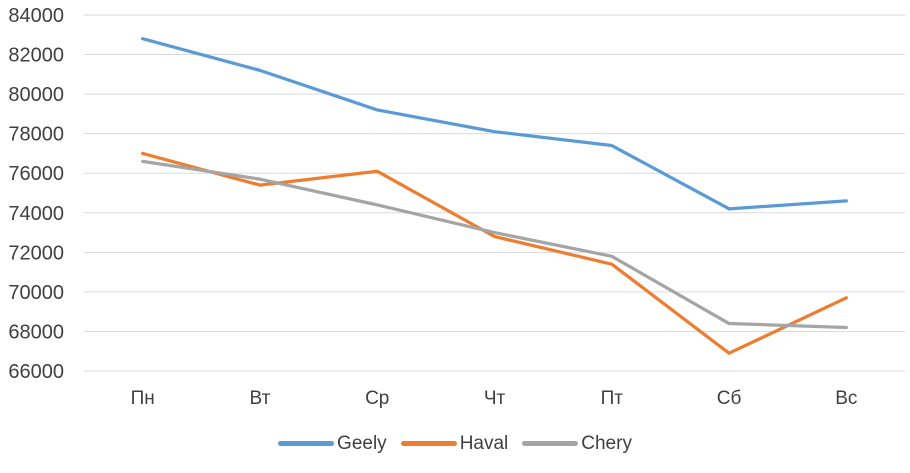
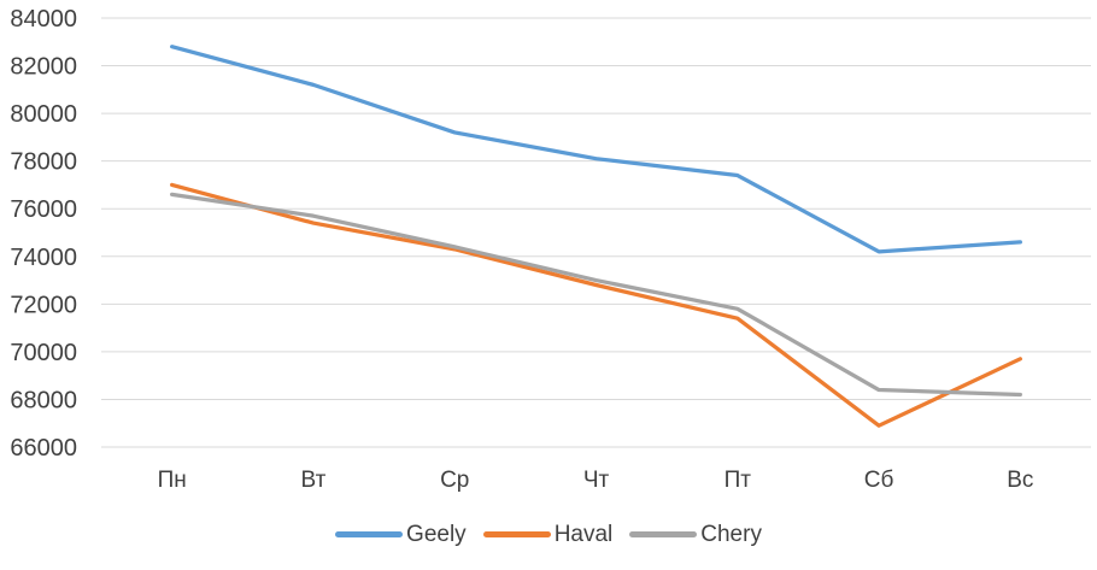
Haval/Ср: 76100 -> 74300
